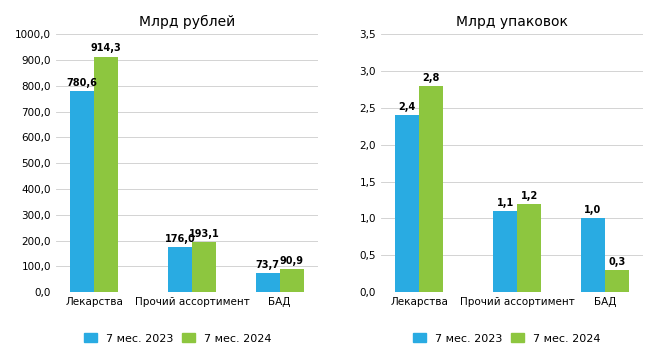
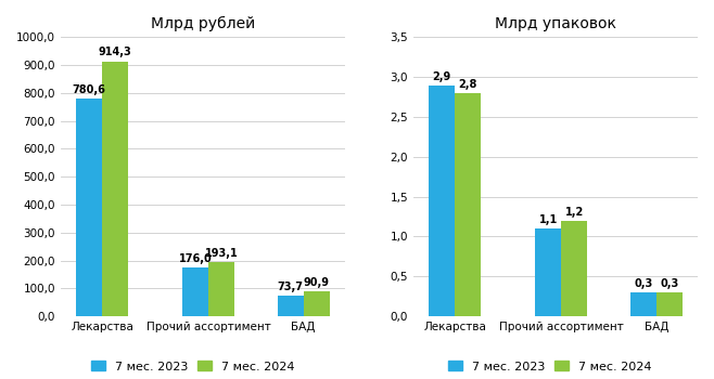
Млрд упаковок/7 мес. 2023/Лекарства: 2,4 -> 2,9
Млрд упаковок/7 мес. 2023/БАД: 1,0 -> 0,3
